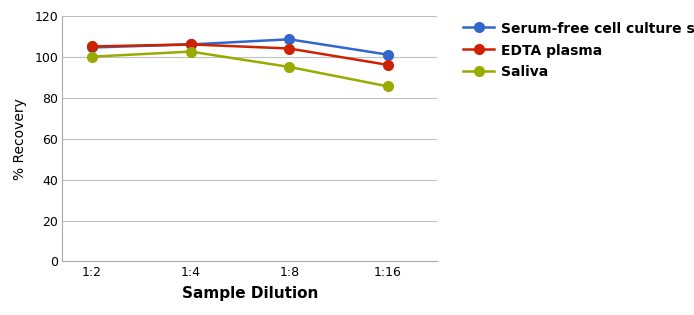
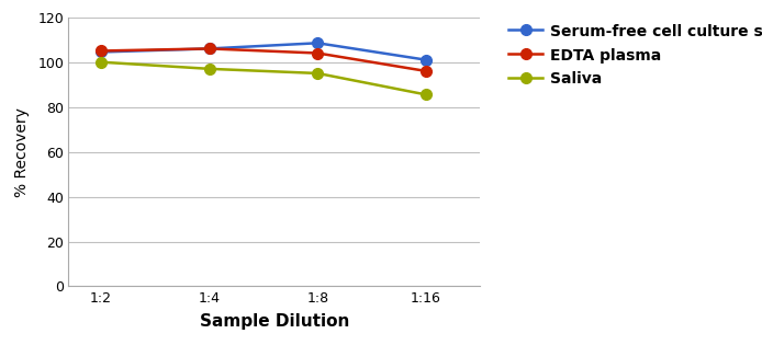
Saliva/1:4: 102.5 -> 97.0
